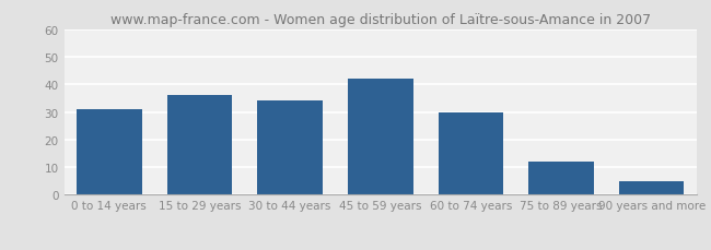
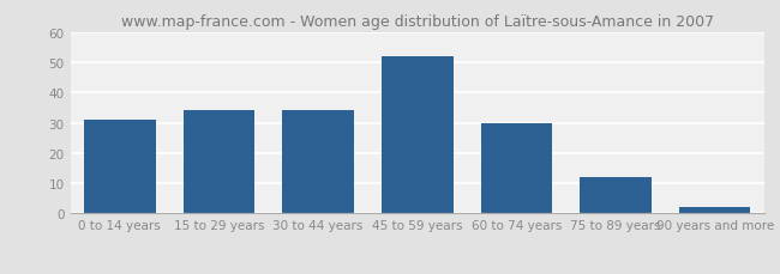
15 to 29 years: 36 -> 34
45 to 59 years: 42 -> 52
90 years and more: 5 -> 2
